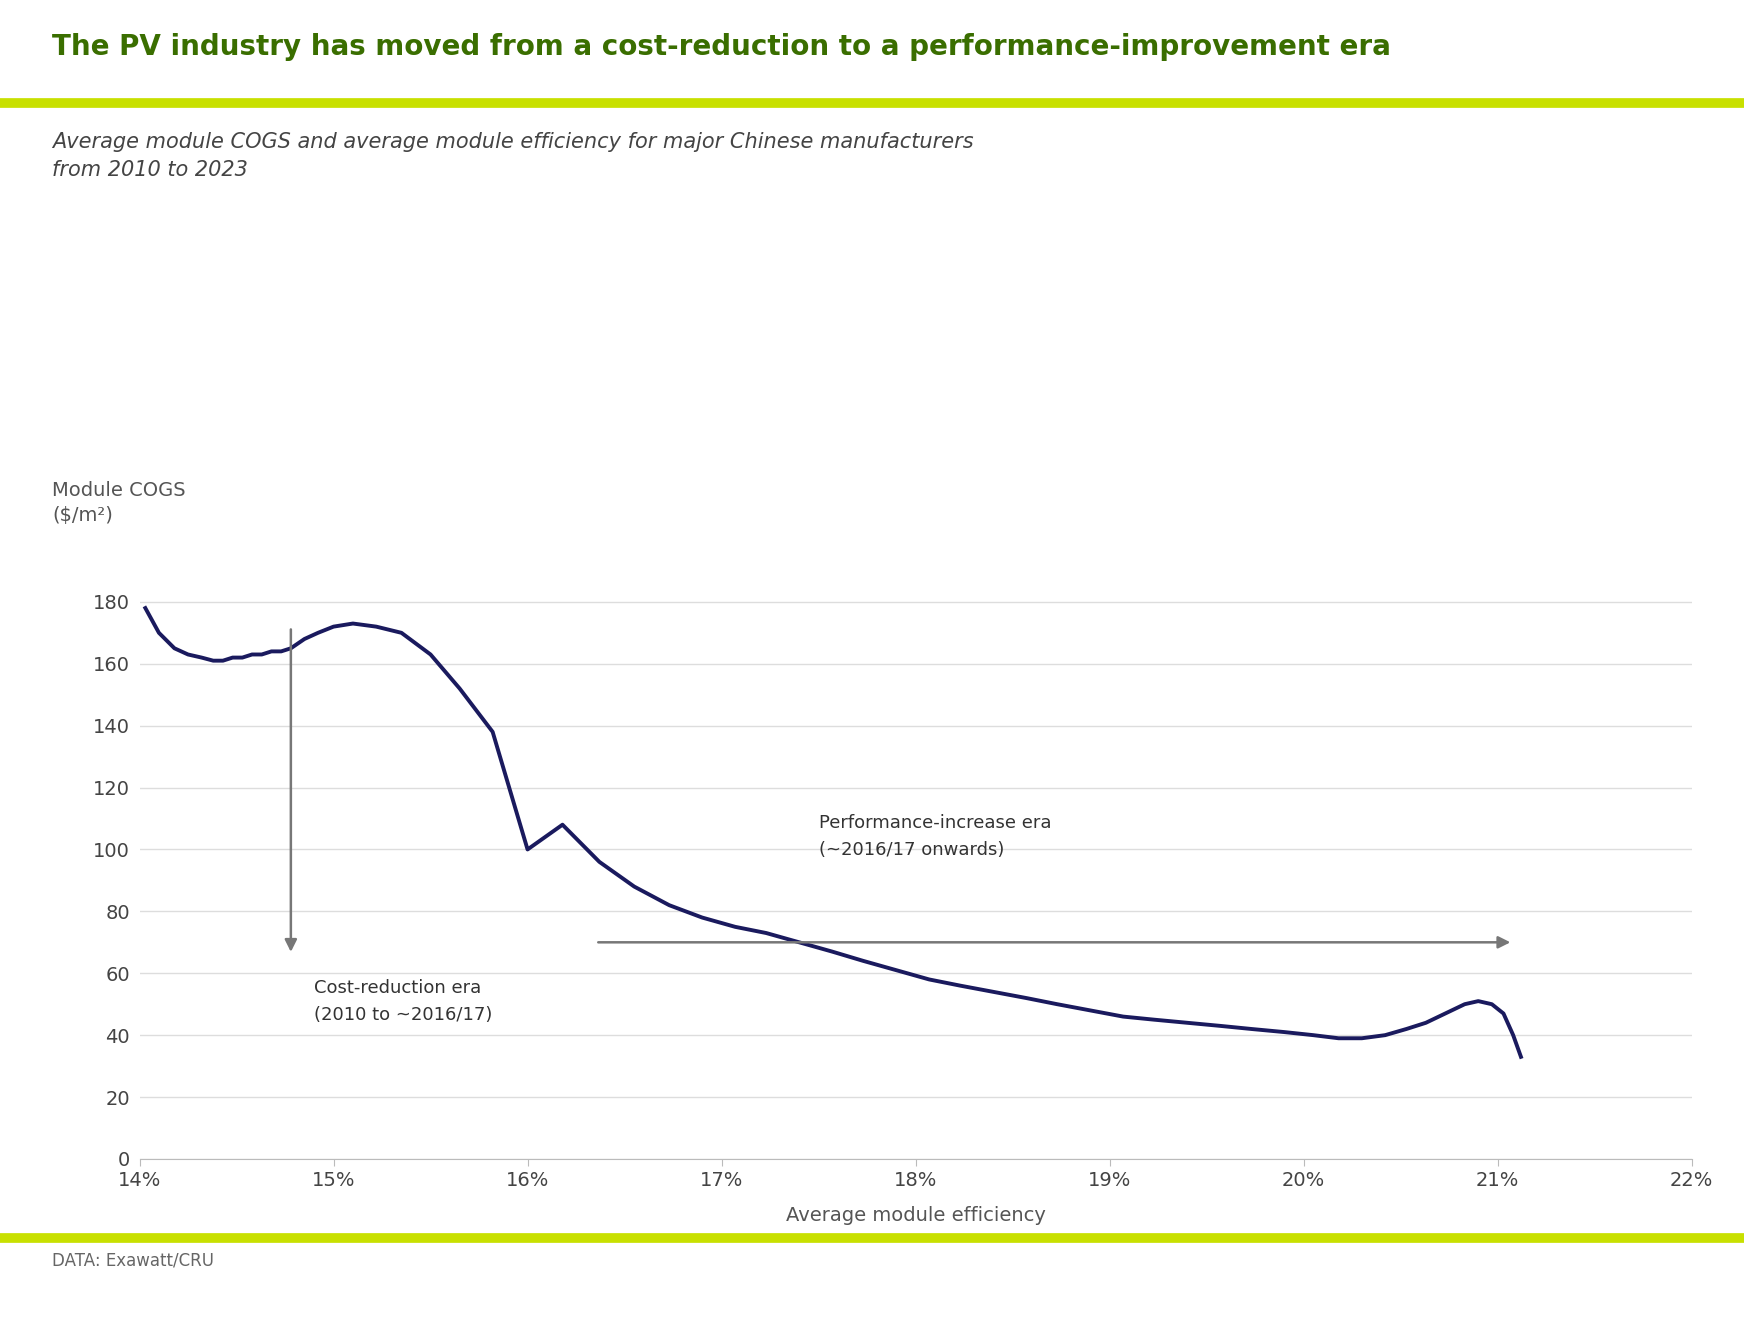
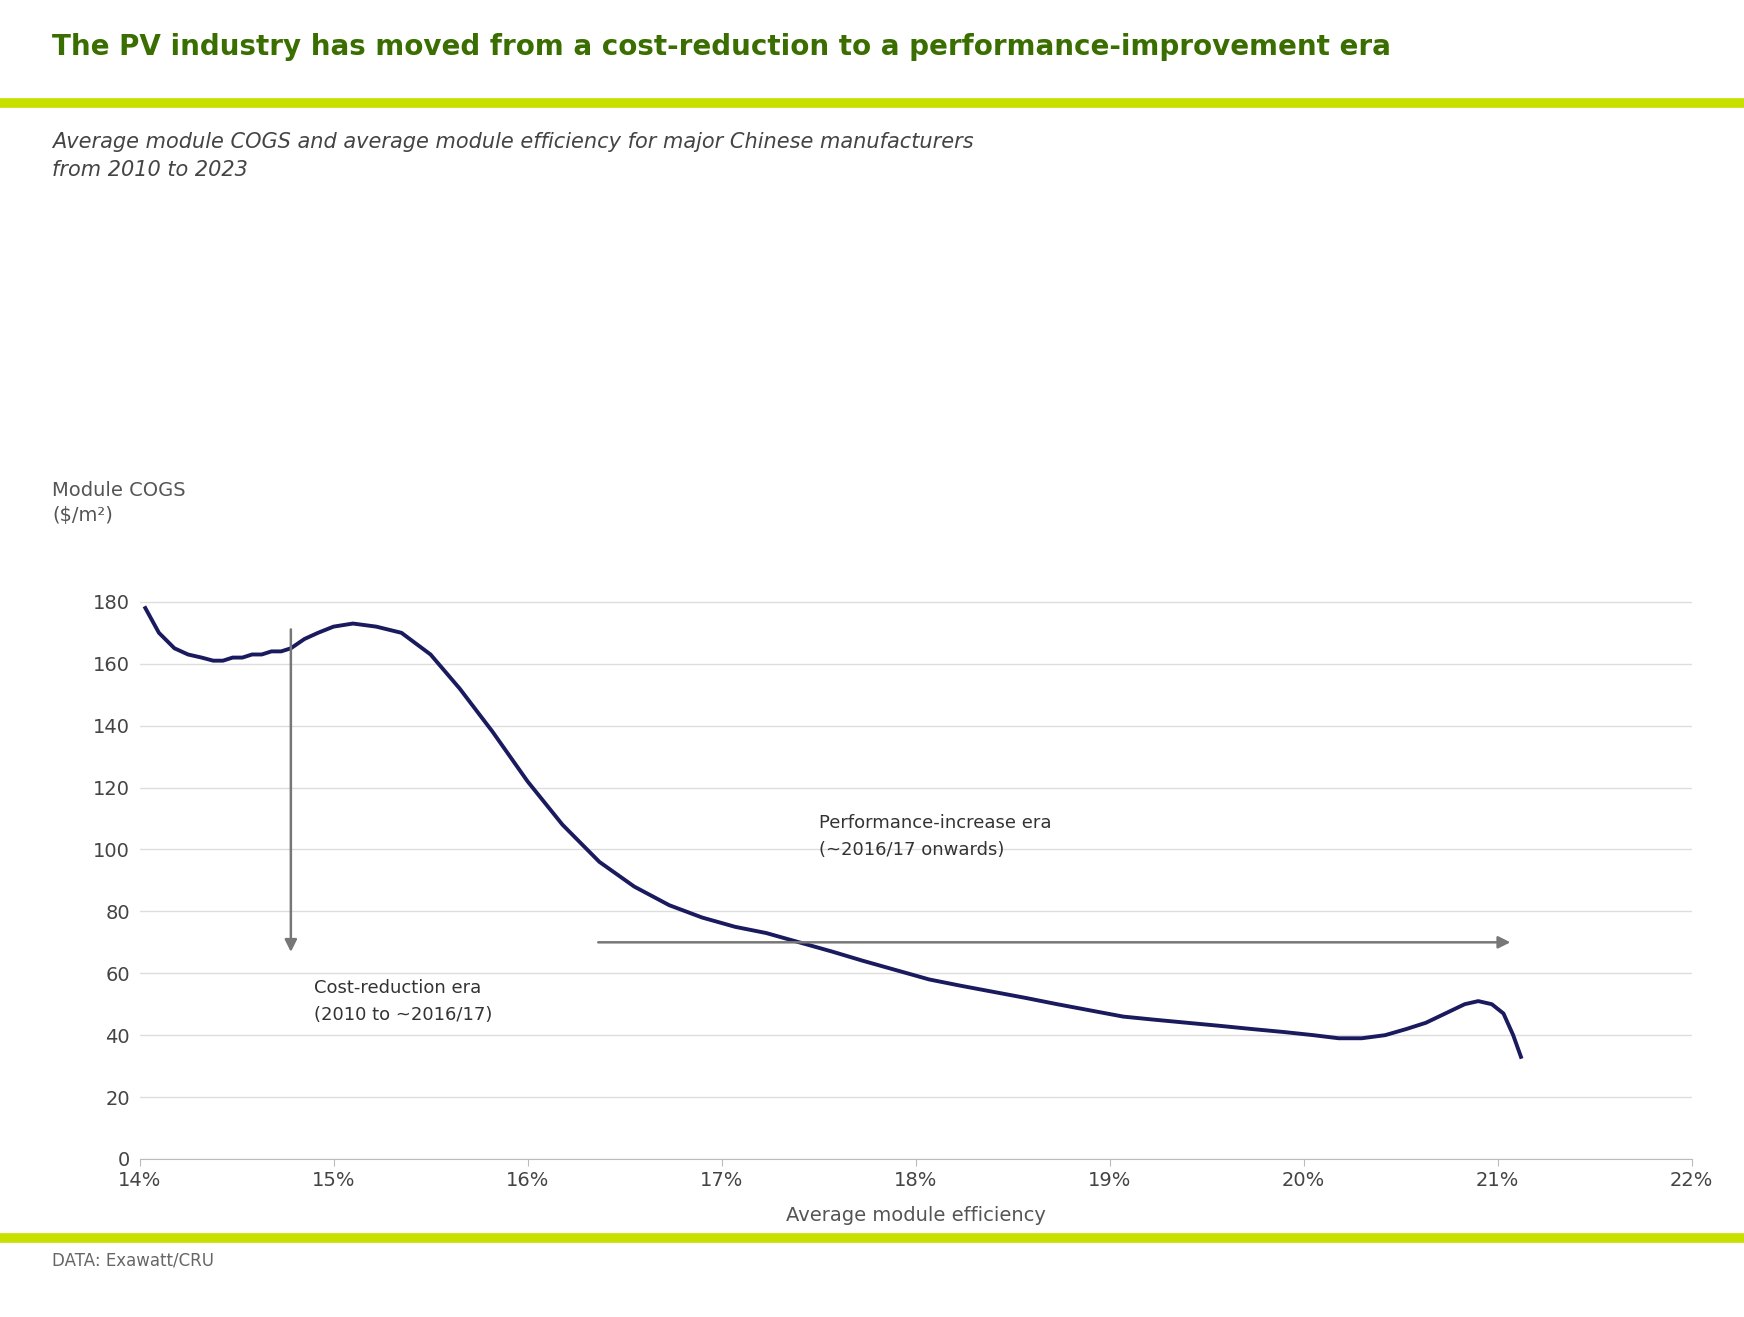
16%: 100 -> 122
